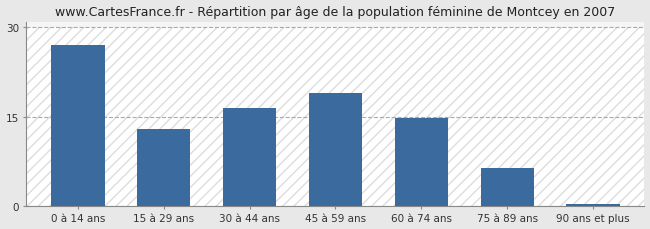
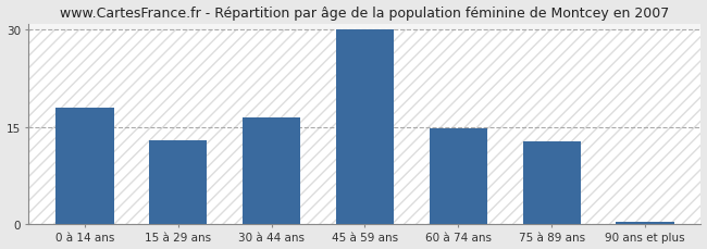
0 à 14 ans: 27.0 -> 18.0
45 à 59 ans: 19.0 -> 30.0
75 à 89 ans: 6.4 -> 12.7
